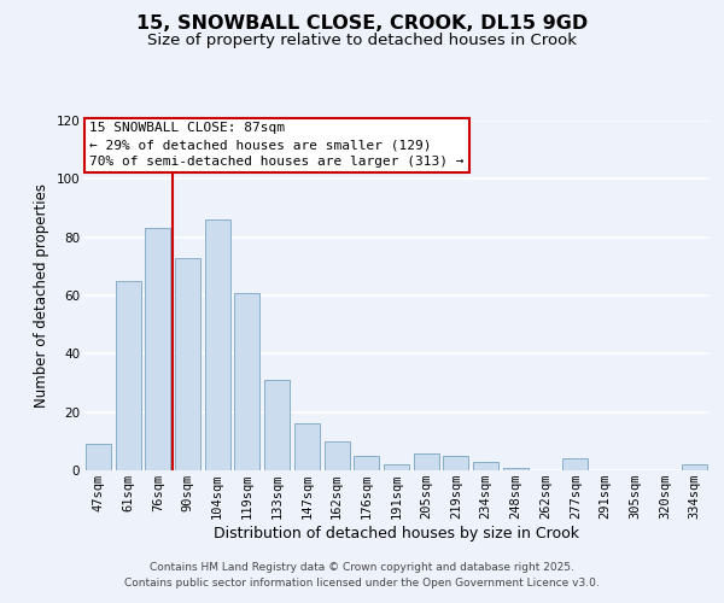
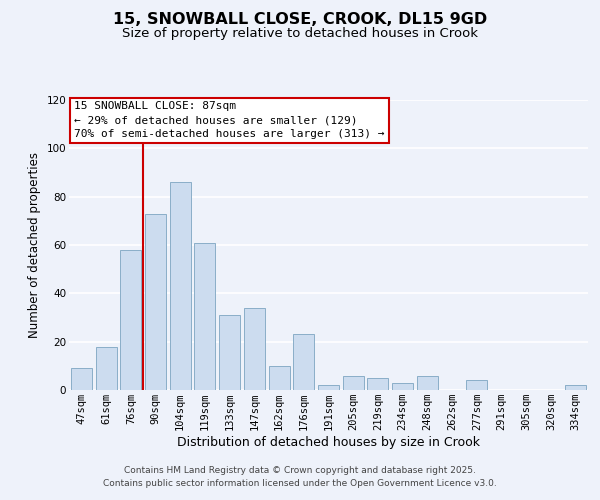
61sqm: 65 -> 18
76sqm: 83 -> 58
147sqm: 16 -> 34
176sqm: 5 -> 23
248sqm: 1 -> 6
